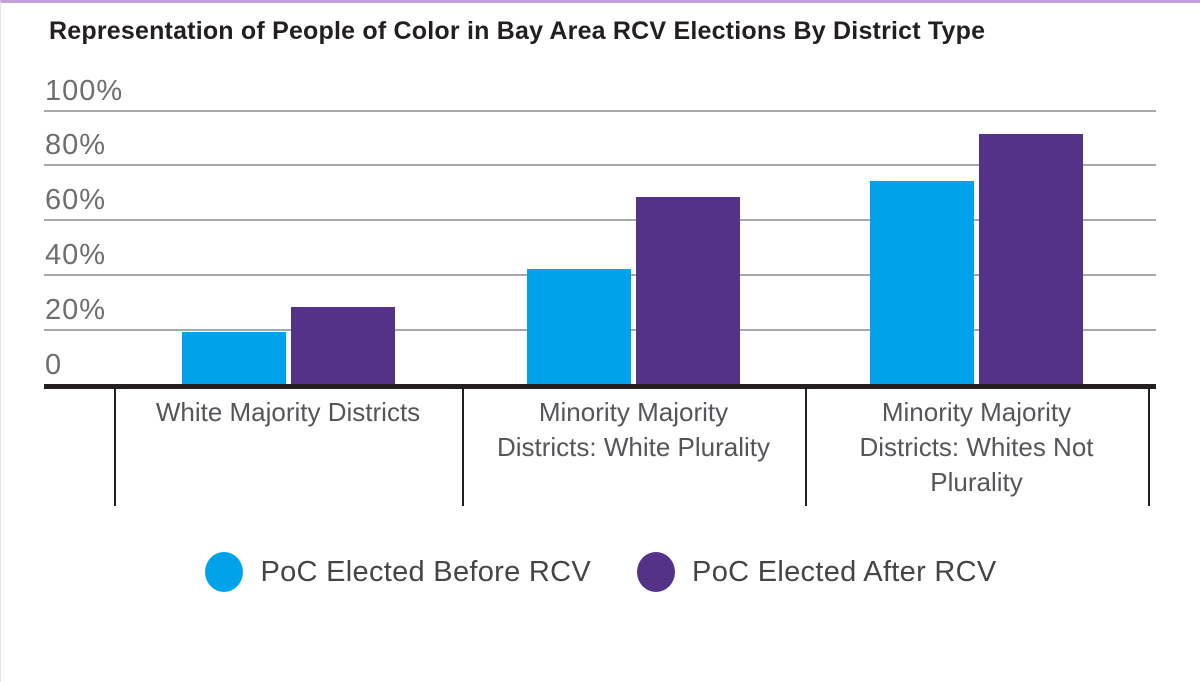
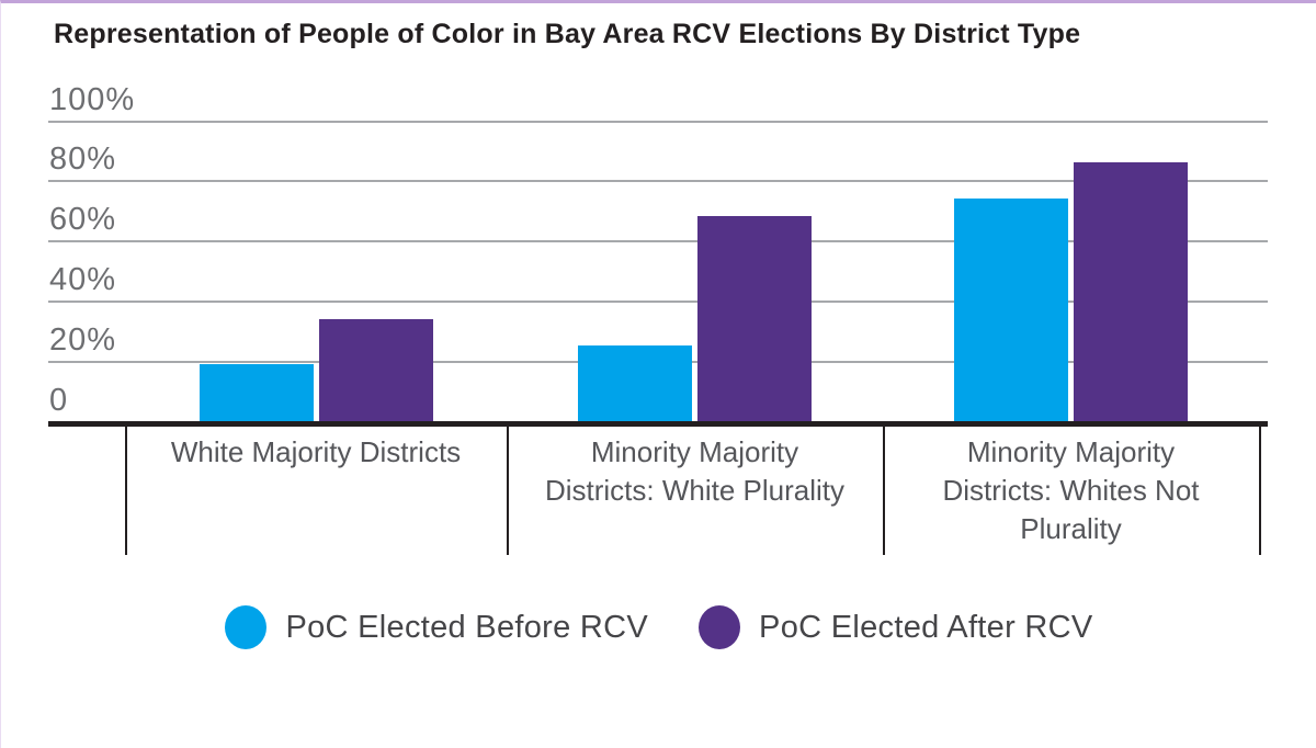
PoC Elected After RCV/White Majority Districts: 28% -> 34%
PoC Elected Before RCV/Minority Majority Districts: White Plurality: 42% -> 25%
PoC Elected After RCV/Minority Majority Districts: Whites Not Plurality: 91% -> 86%
